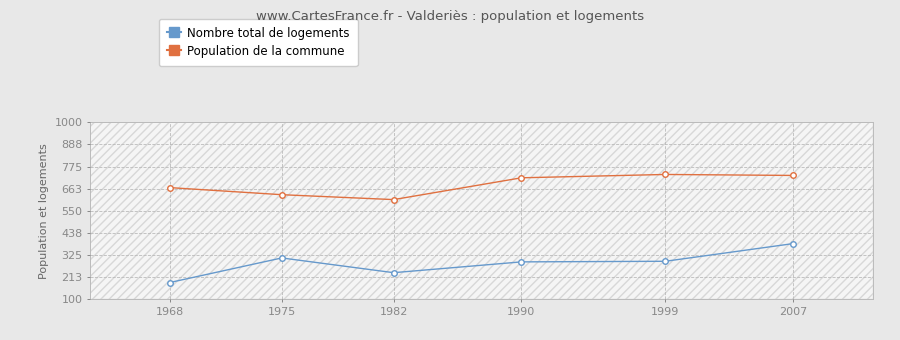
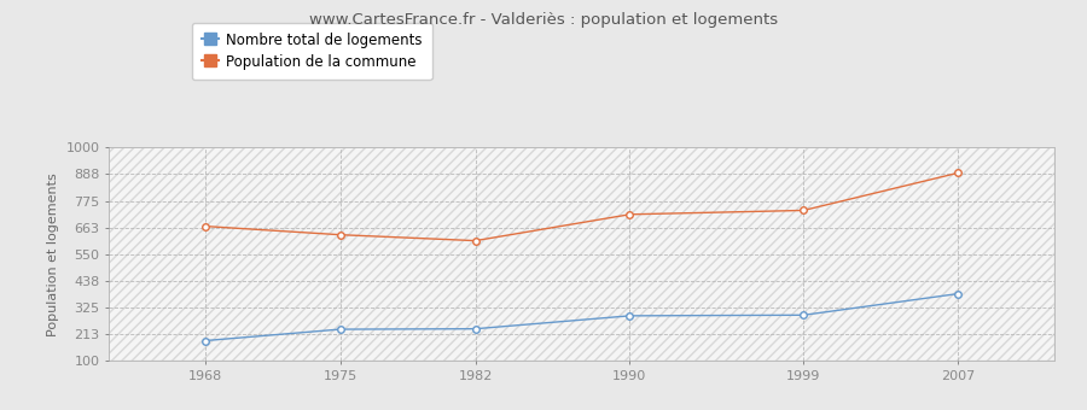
Nombre total de logements/1975: 310 -> 230
Population de la commune/2007: 730 -> 890
